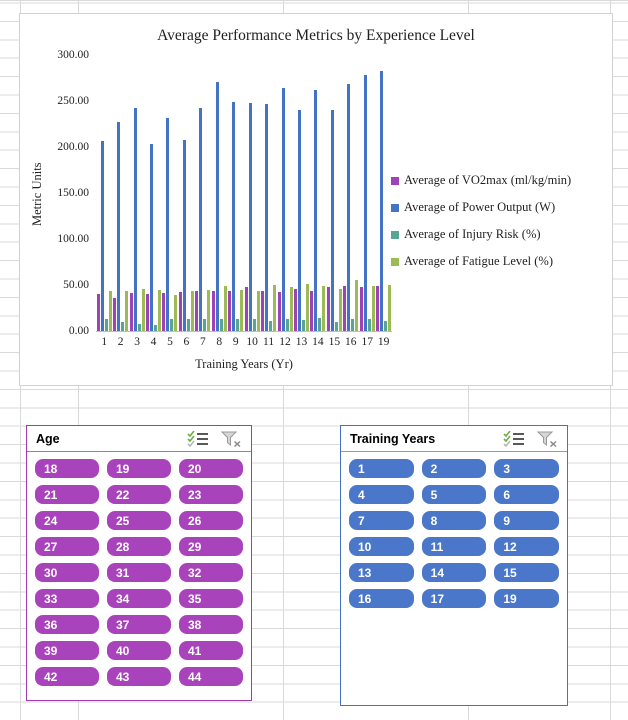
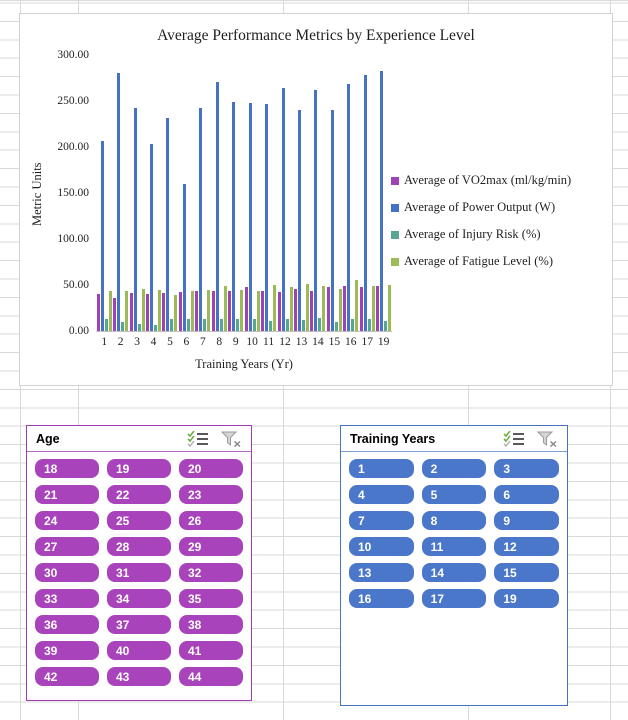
Average of Power Output (W)/2: 230 -> 280
Average of Power Output (W)/6: 210 -> 160
